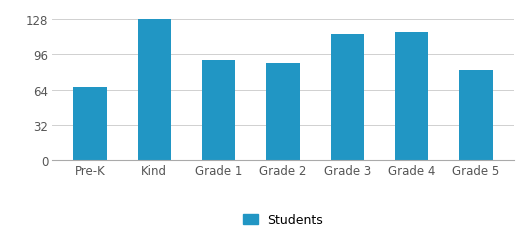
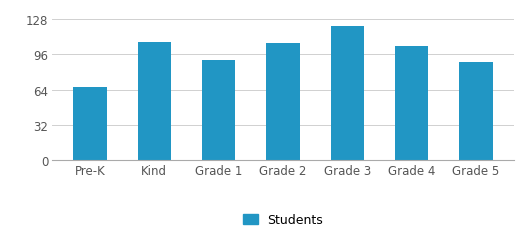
Kind: 128 -> 107
Grade 2: 88 -> 106
Grade 3: 115 -> 122
Grade 4: 116 -> 104
Grade 5: 82 -> 89
